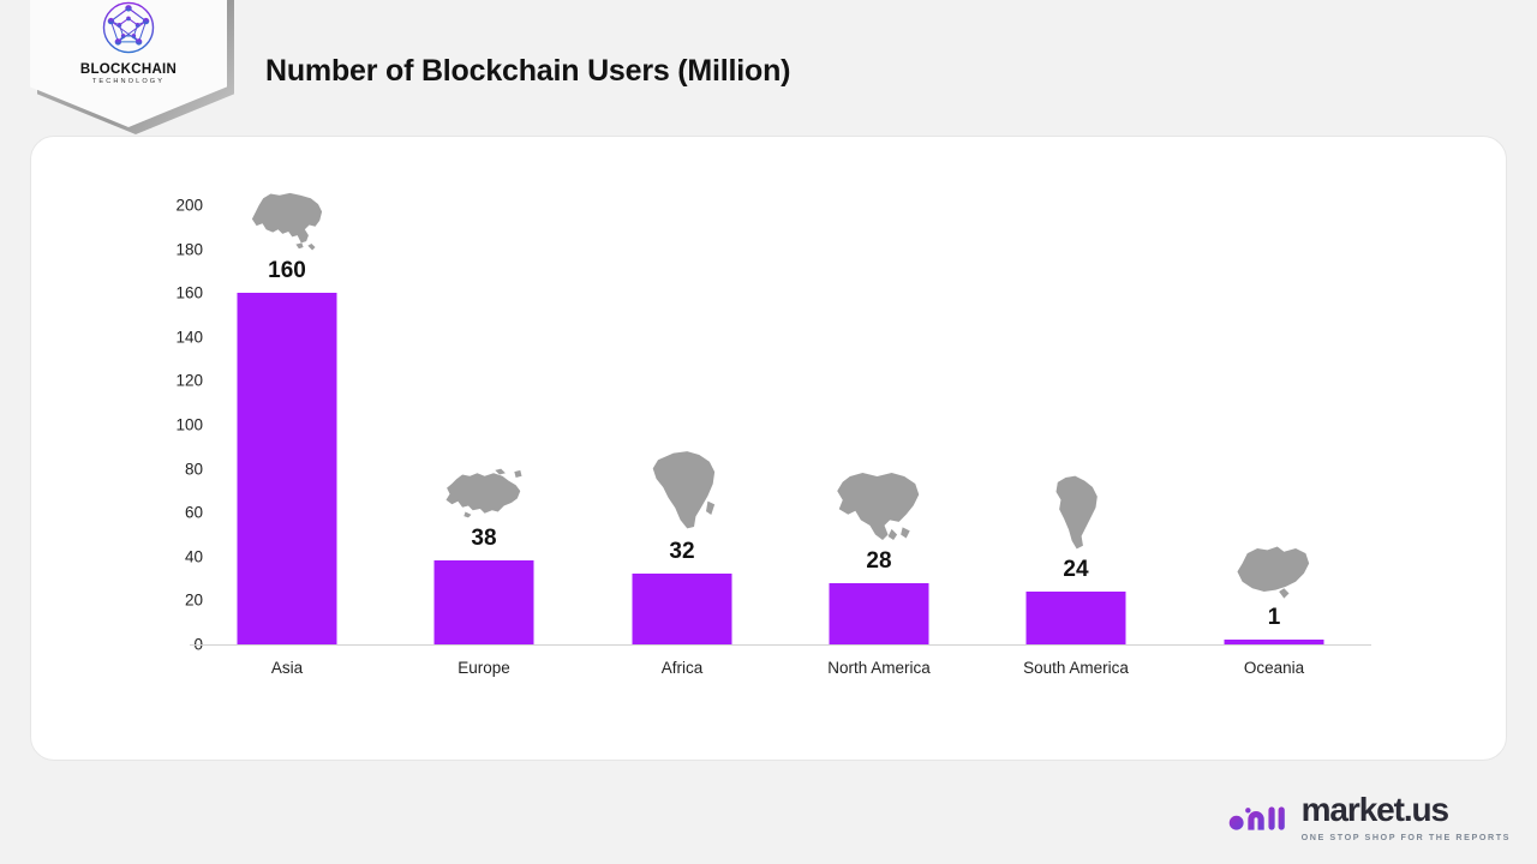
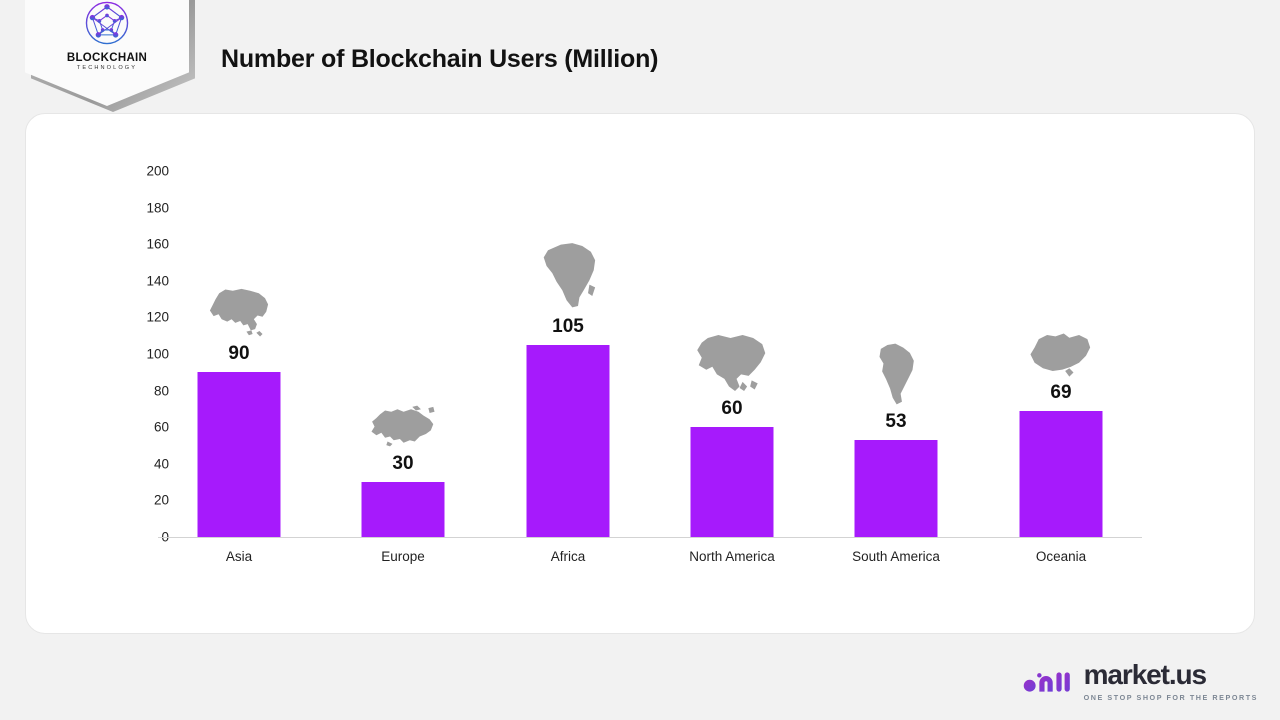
Asia: 160 -> 90
Europe: 38 -> 30
Africa: 32 -> 105
North America: 28 -> 60
South America: 24 -> 53
Oceania: 1 -> 69
